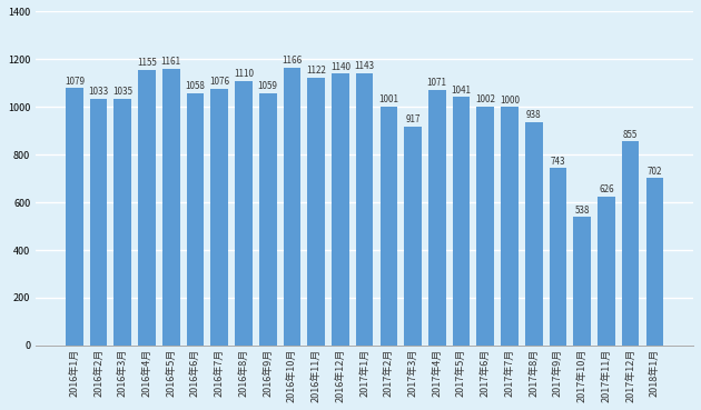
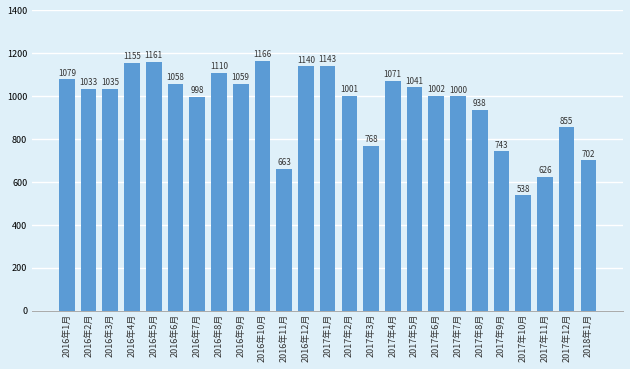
2016年7月: 1076 -> 998
2016年11月: 1122 -> 663
2017年3月: 917 -> 768
